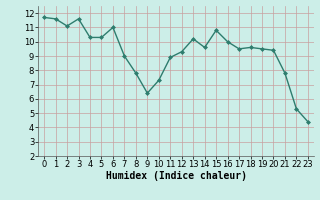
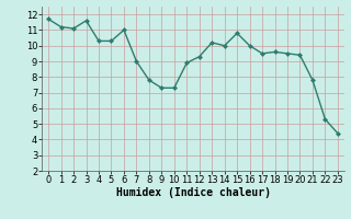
1: 11.6 -> 11.2
9: 6.4 -> 7.3
14: 9.6 -> 10.0
